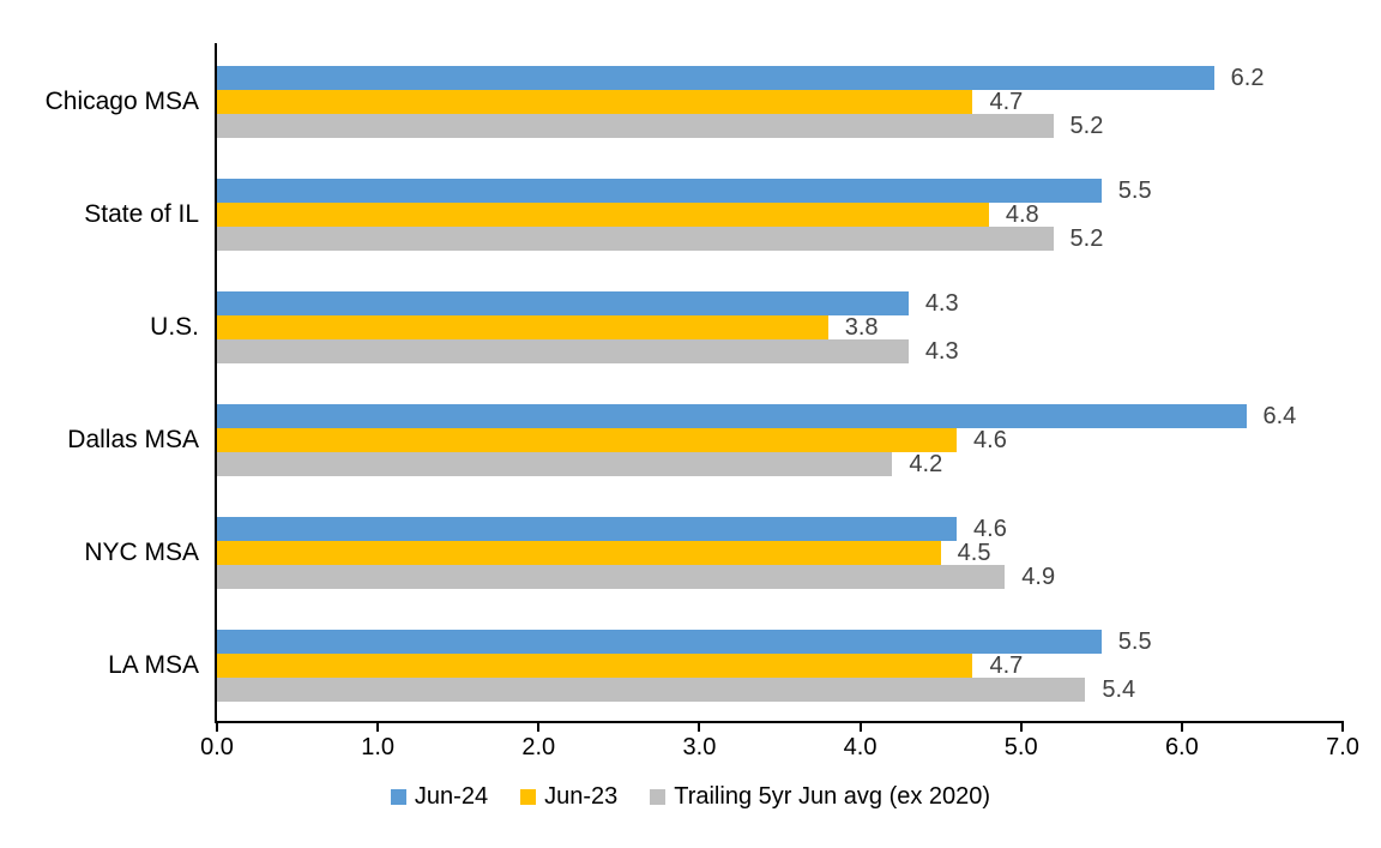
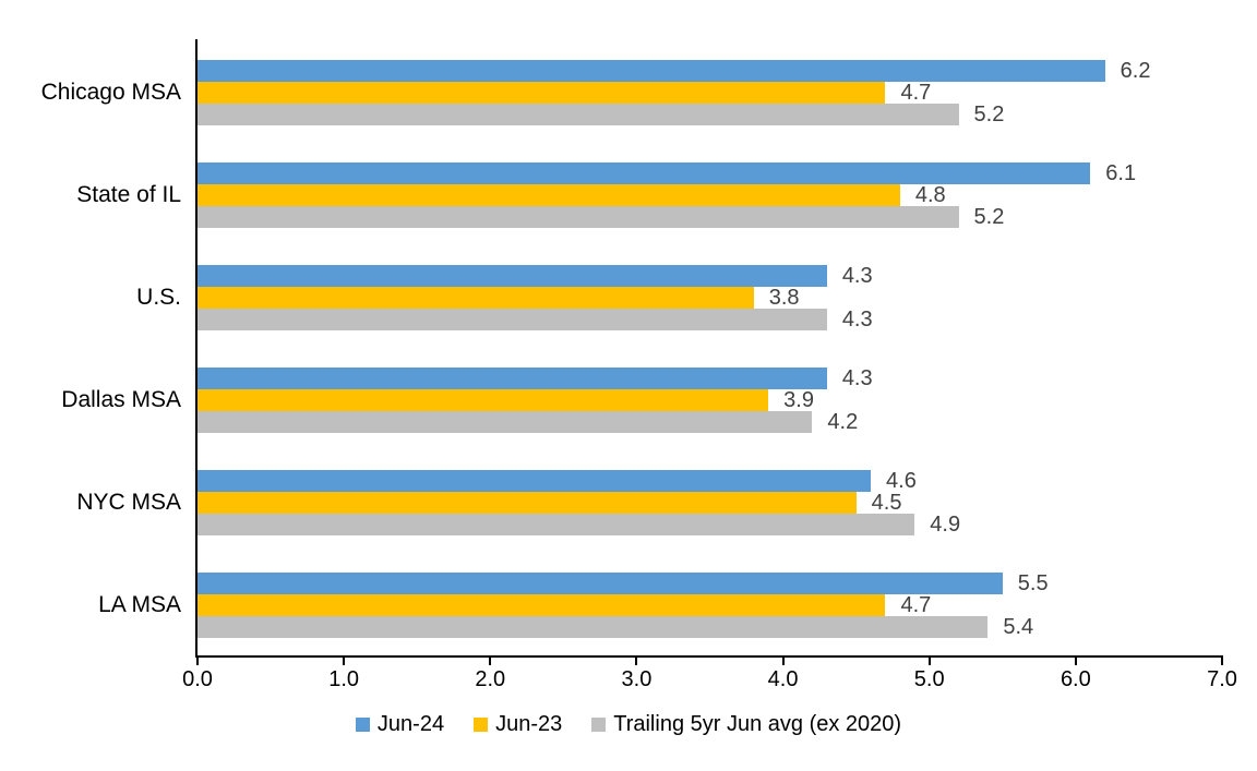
Jun-24/State of IL: 5.5 -> 6.1
Jun-24/Dallas MSA: 6.4 -> 4.3
Jun-23/Dallas MSA: 4.6 -> 3.9
